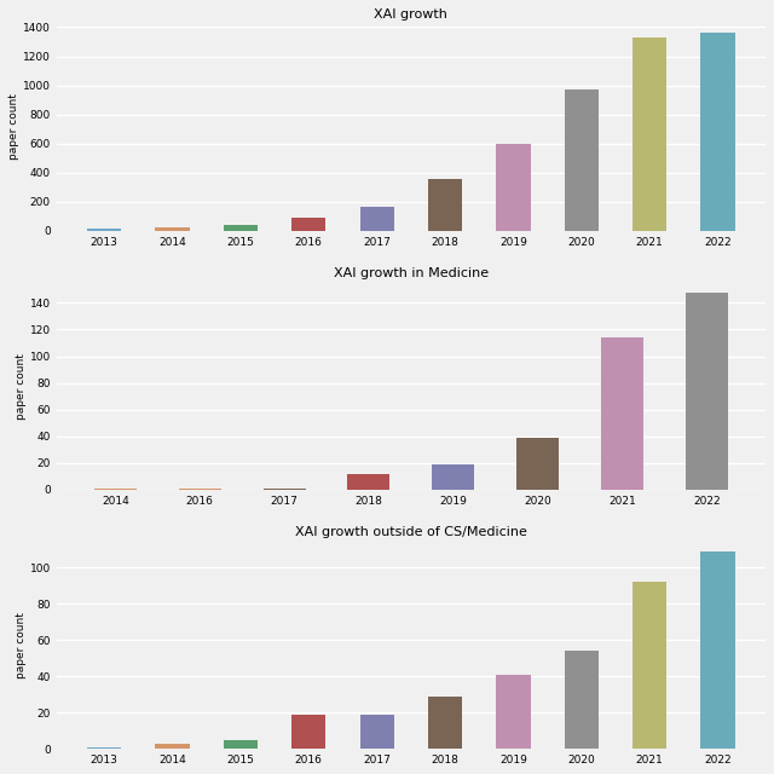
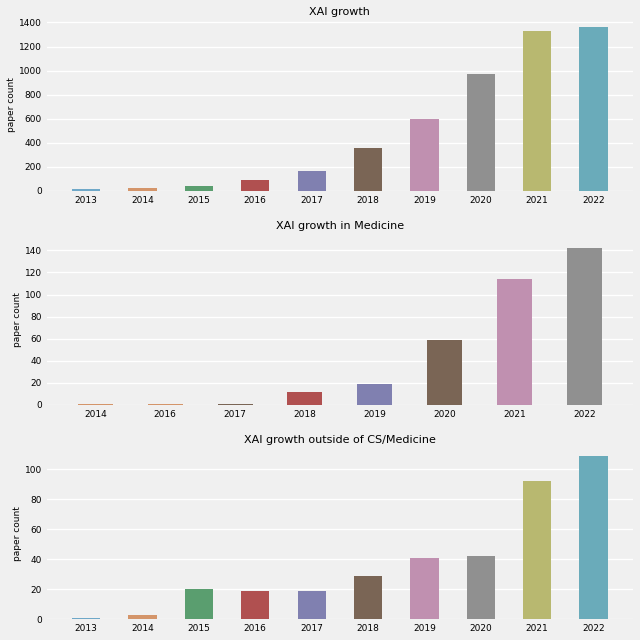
XAI growth in Medicine/2020: 39 -> 59
XAI growth in Medicine/2022: 148 -> 142
XAI growth outside of CS/Medicine/2015: 5 -> 20
XAI growth outside of CS/Medicine/2020: 54 -> 42
